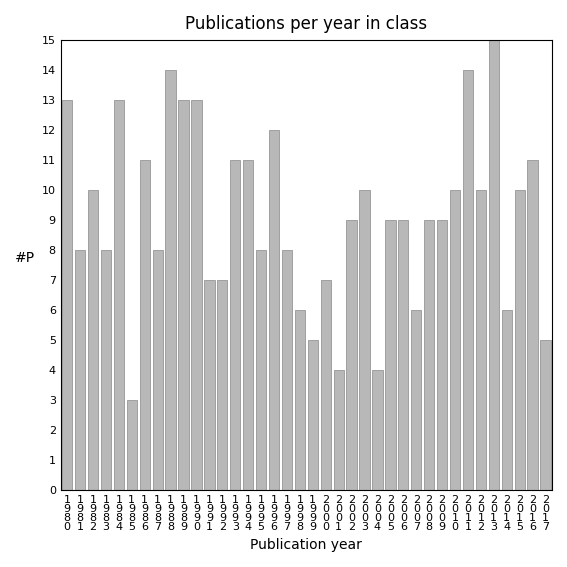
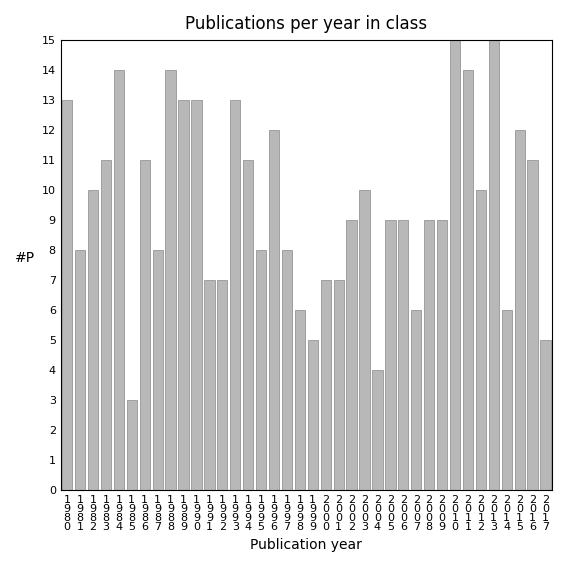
1 9 8 3: 8 -> 11
1 9 8 4: 13 -> 14
1 9 9 3: 11 -> 13
2 0 0 1: 4 -> 7
2 0 1 0: 10 -> 15
2 0 1 5: 10 -> 12
